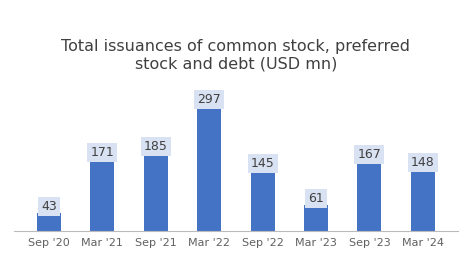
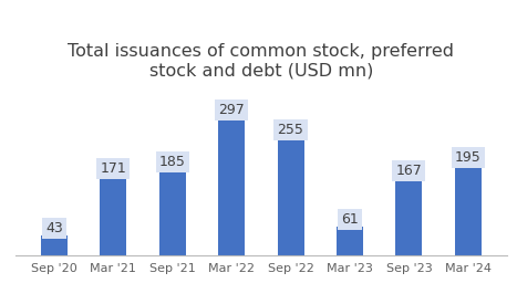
Sep '22: 145 -> 255
Mar '24: 148 -> 195
